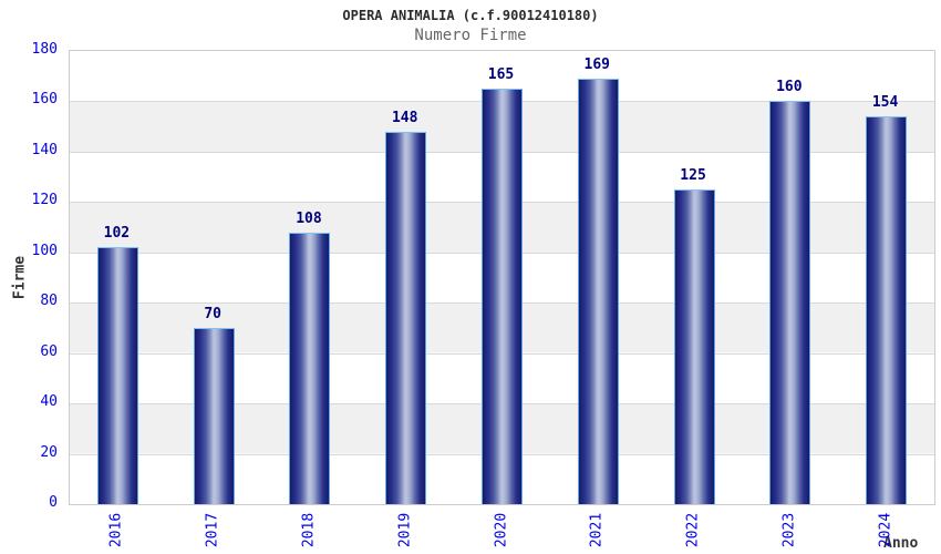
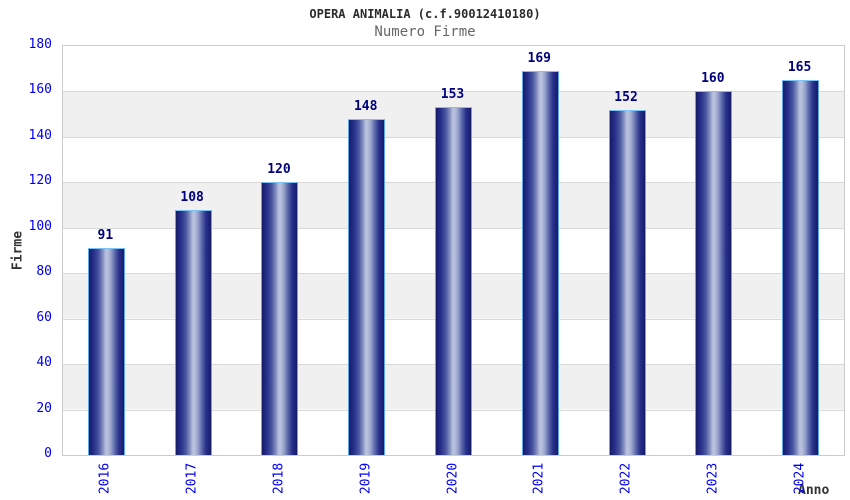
2016: 102 -> 91
2017: 70 -> 108
2018: 108 -> 120
2020: 165 -> 153
2022: 125 -> 152
2024: 154 -> 165
